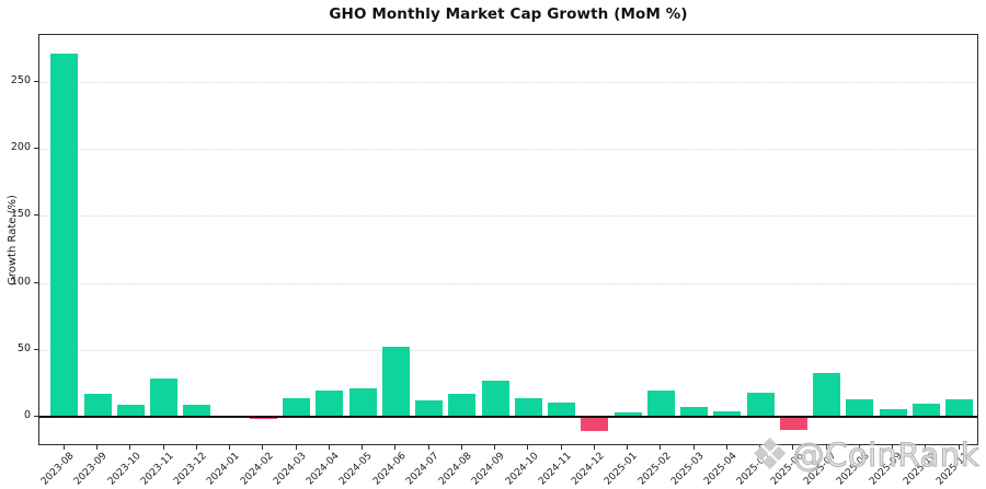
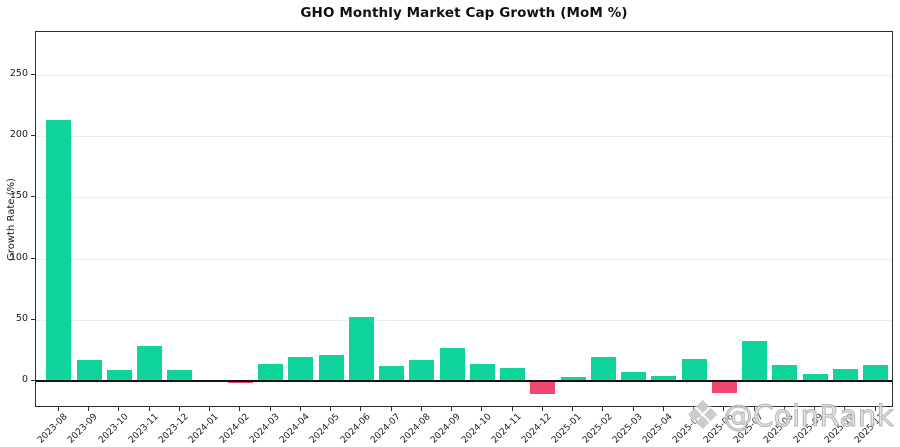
2023-08: 271 -> 213
